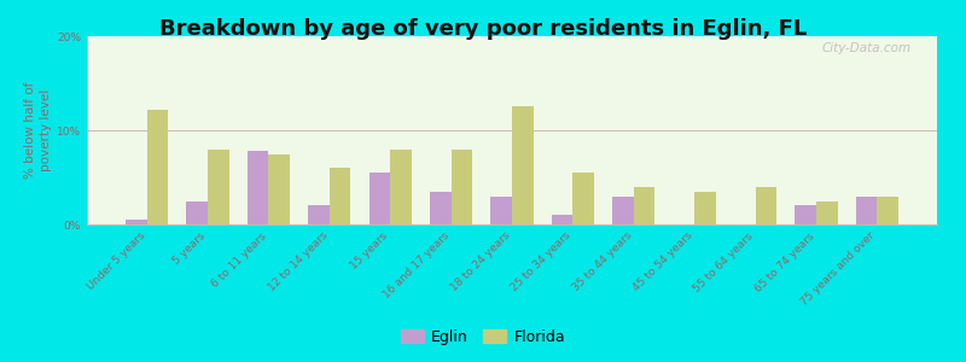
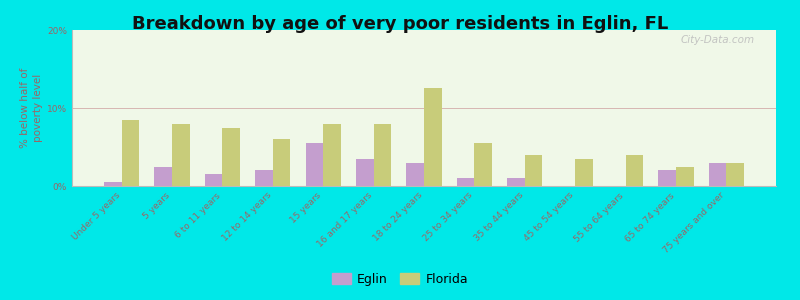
Florida/Under 5 years: 12.2% -> 8.5%
Eglin/6 to 11 years: 7.8% -> 1.5%
Eglin/35 to 44 years: 3.0% -> 1.0%
